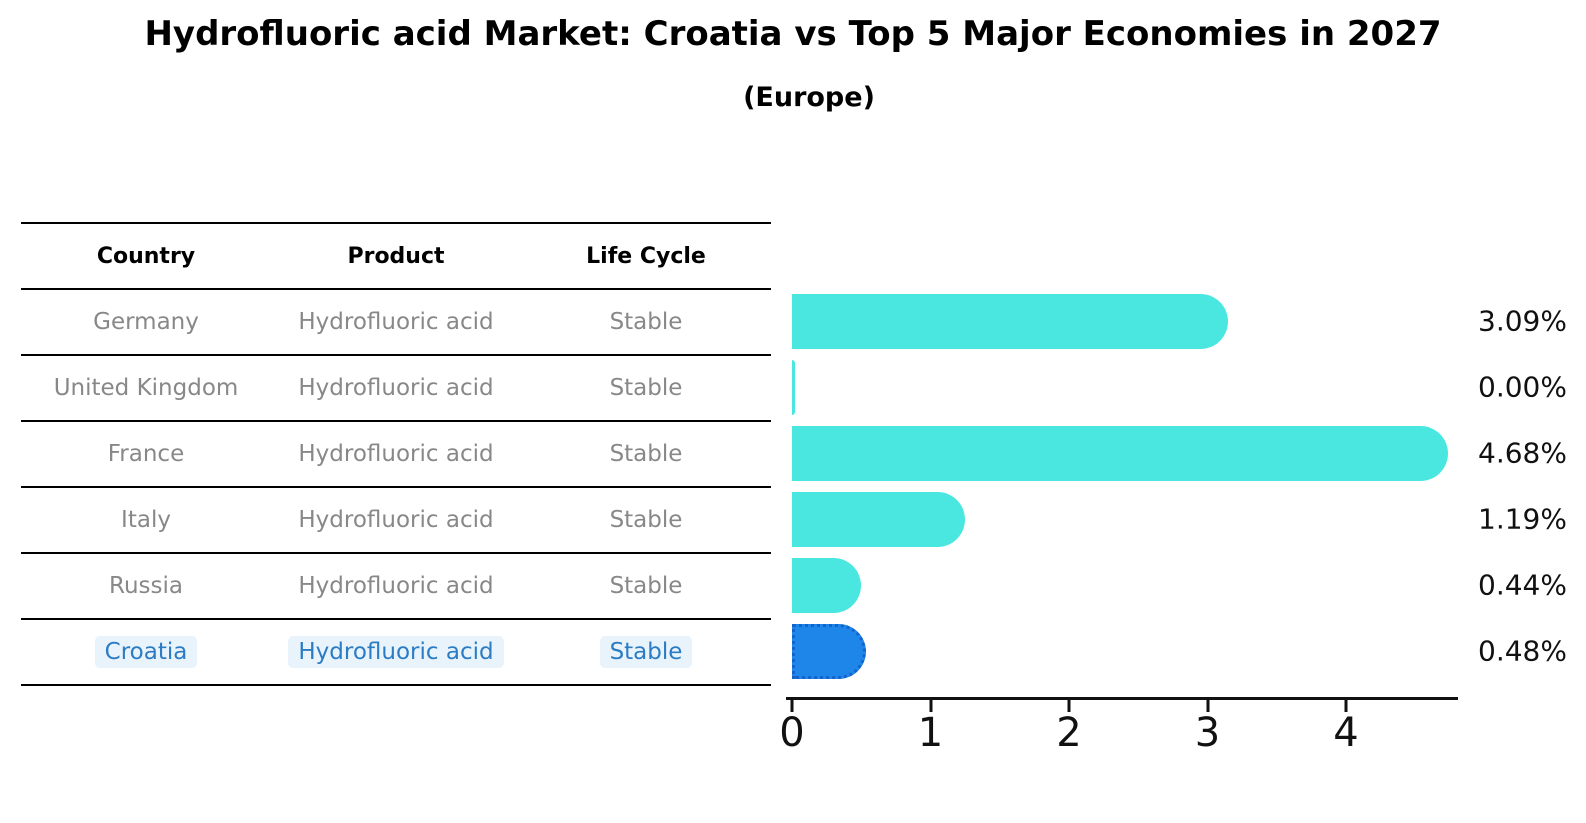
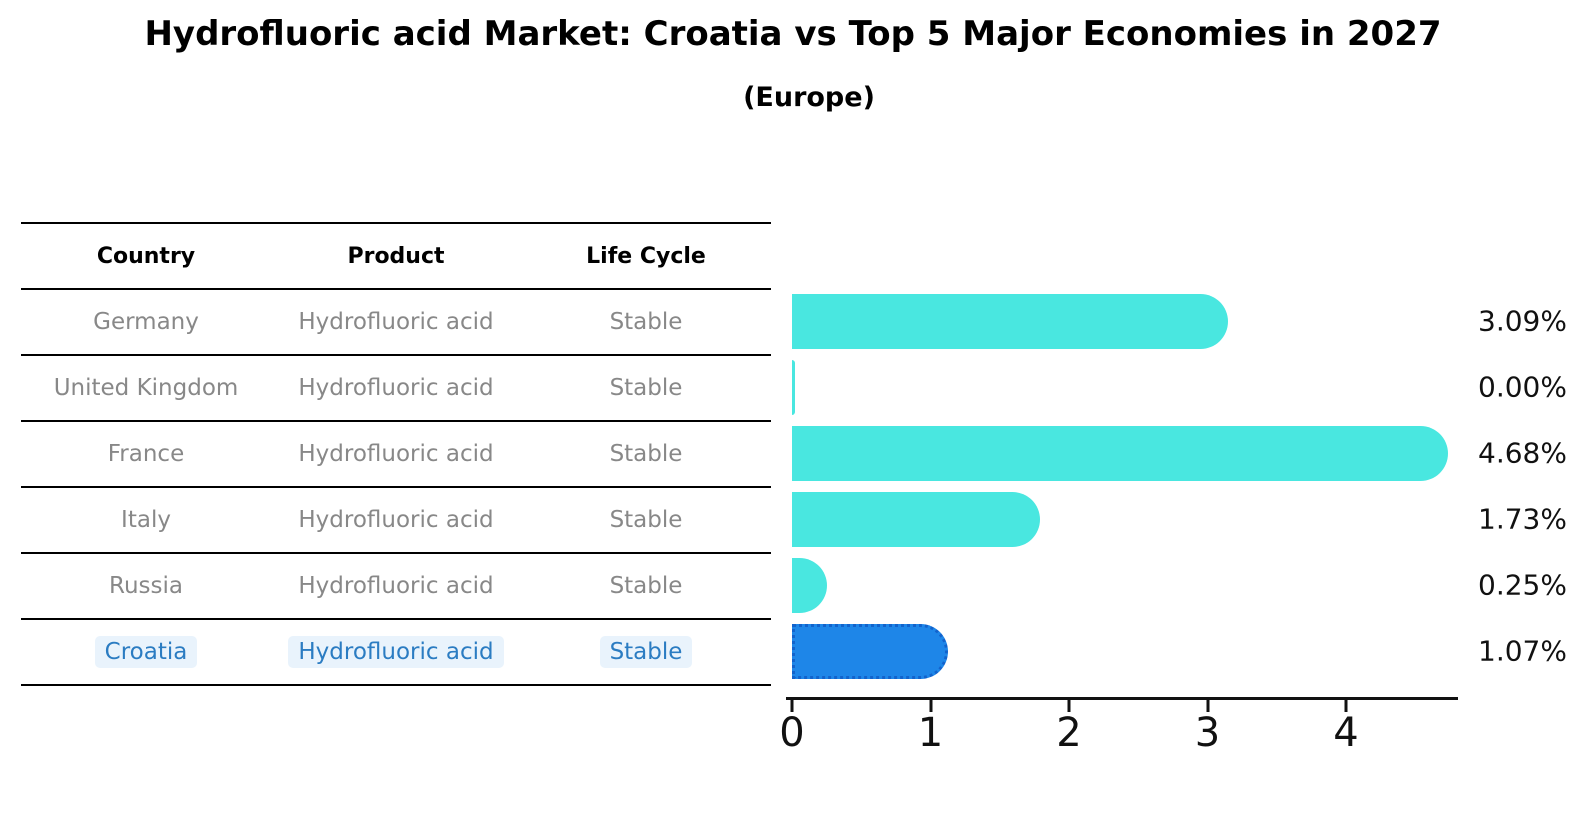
Italy: 1.19% -> 1.73%
Russia: 0.44% -> 0.25%
Croatia: 0.48% -> 1.07%
